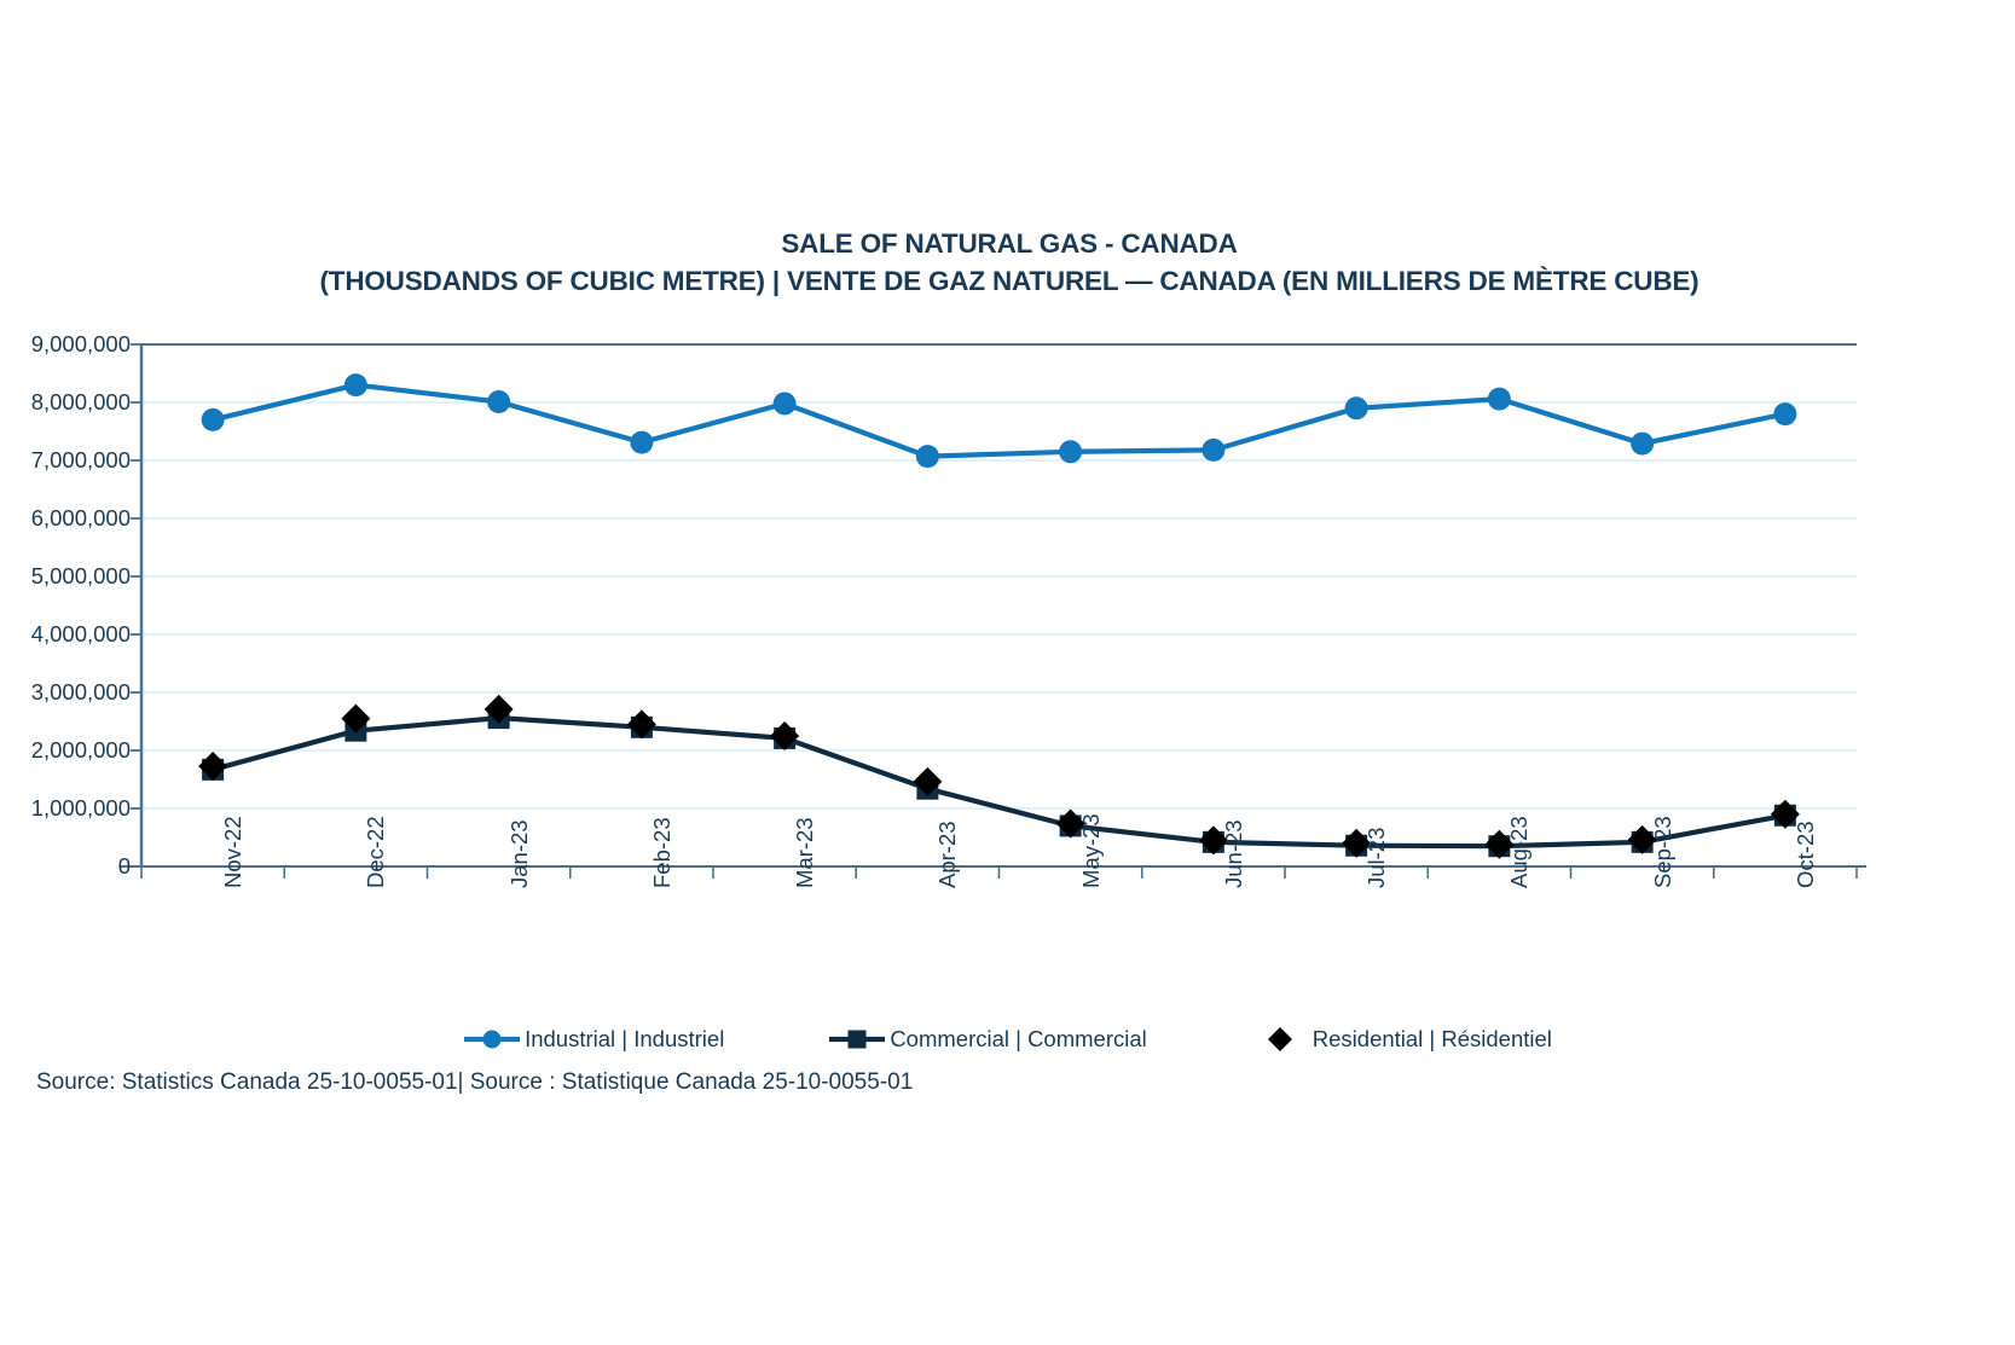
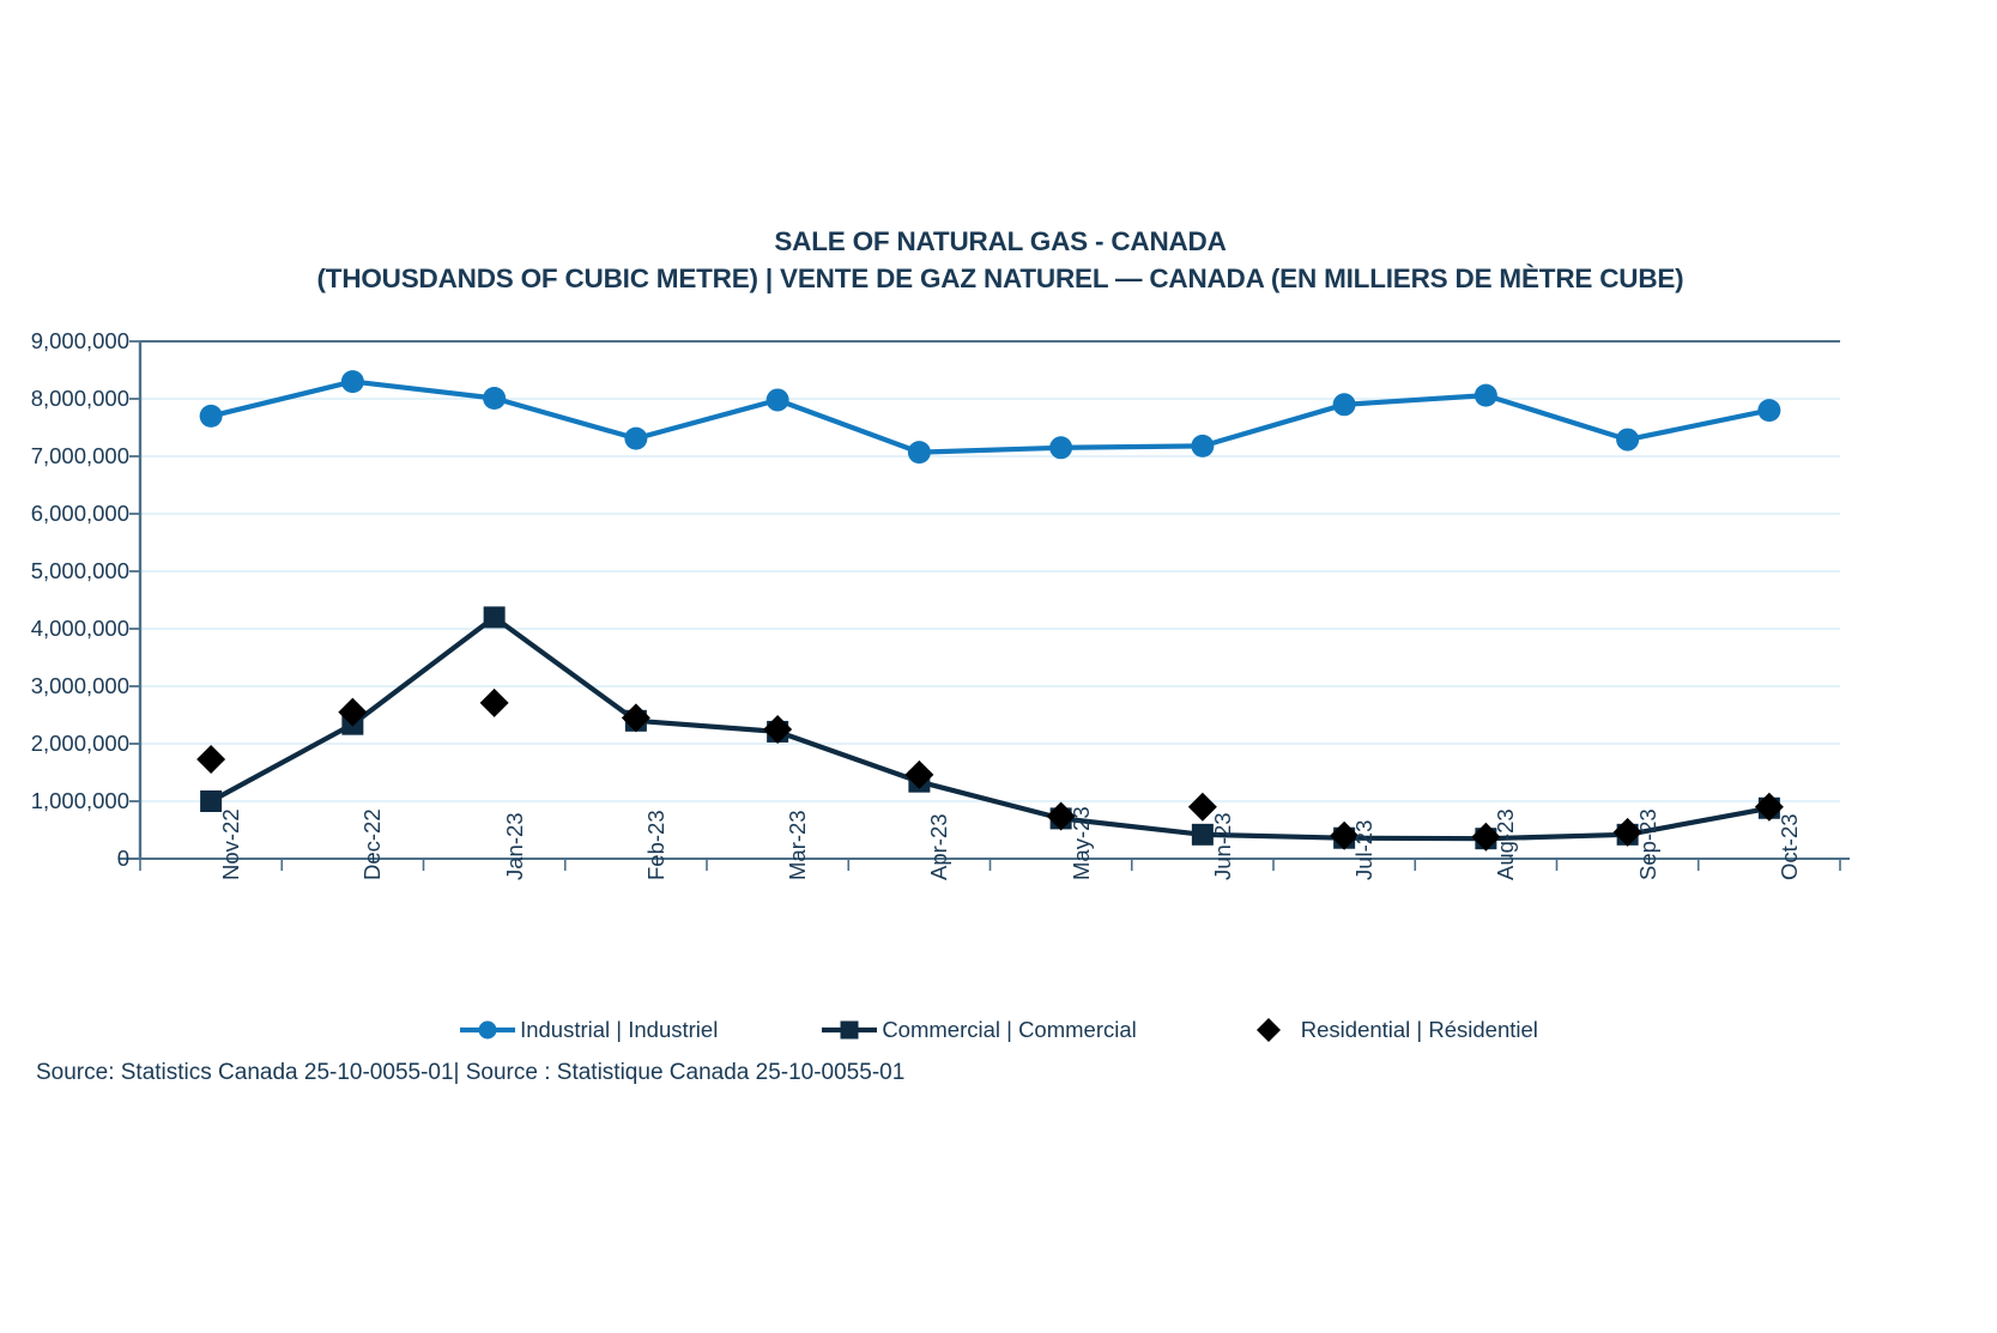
Commercial | Commercial/Nov-22: 1700000 -> 1000000
Commercial | Commercial/Jan-23: 2600000 -> 4200000
Residential | Résidentiel/Jun-23: 400000 -> 900000
